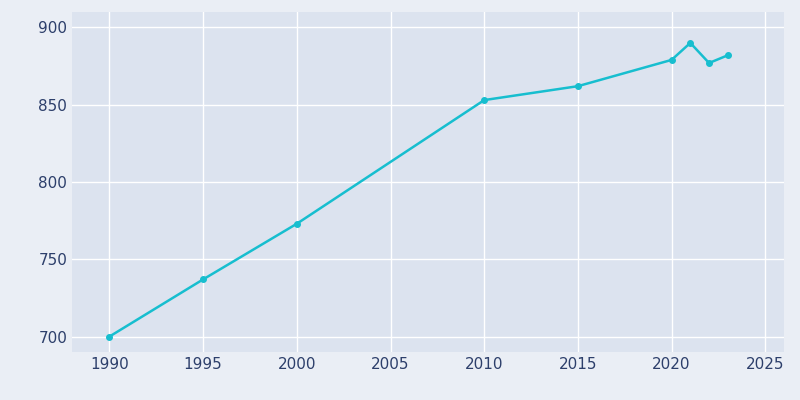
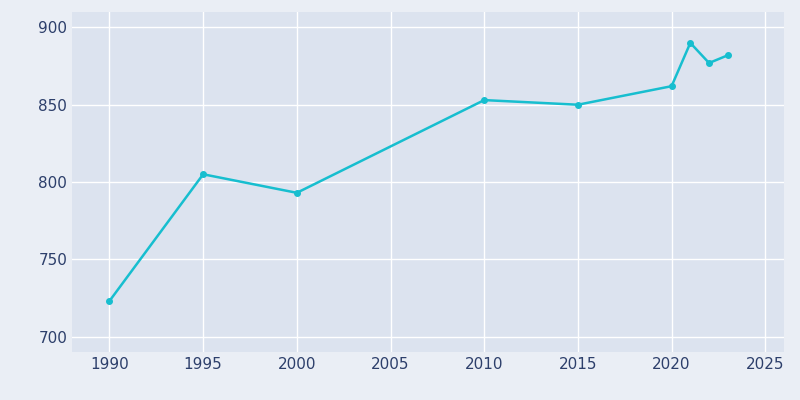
1990: 700 -> 723
1995: 737 -> 805
2000: 773 -> 793
2015: 862 -> 850
2020: 879 -> 862
